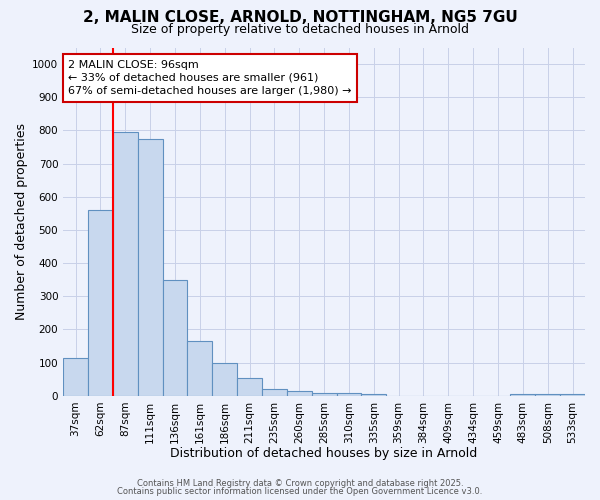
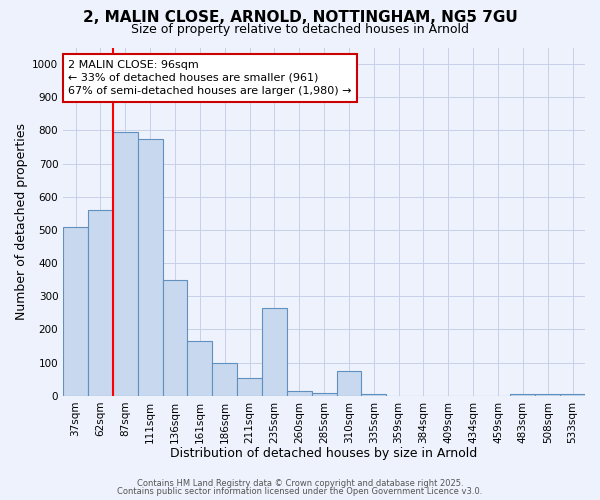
37sqm: 115 -> 510
235sqm: 20 -> 265
310sqm: 10 -> 75
